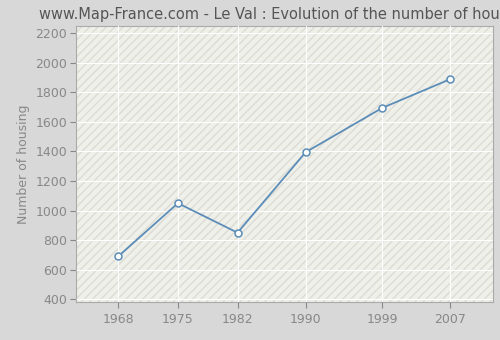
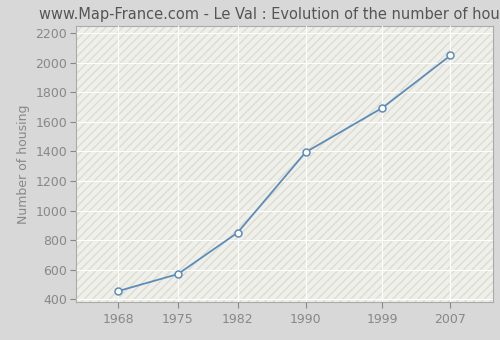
1968: 690 -> 460
1975: 1050 -> 570
2007: 1890 -> 2050
